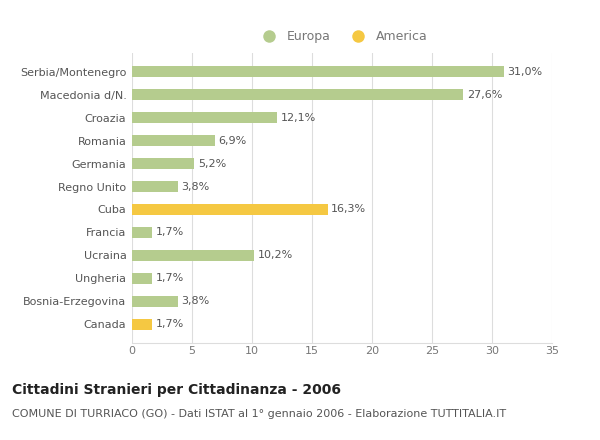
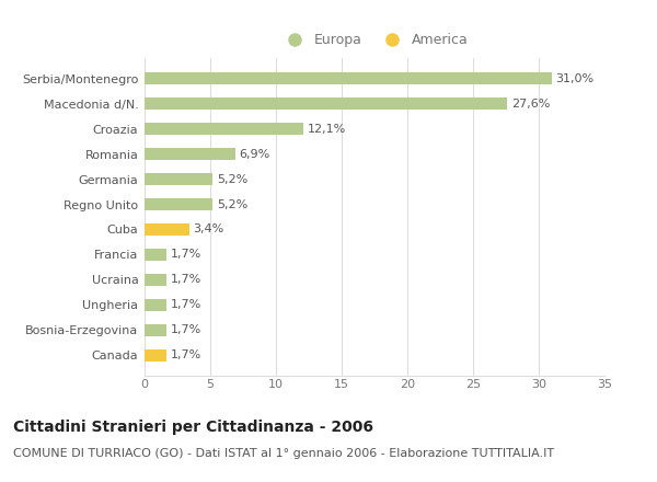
Regno Unito: 3,8% -> 5,2%
Cuba: 16,3% -> 3,4%
Ucraina: 10,2% -> 1,7%
Bosnia-Erzegovina: 3,8% -> 1,7%
